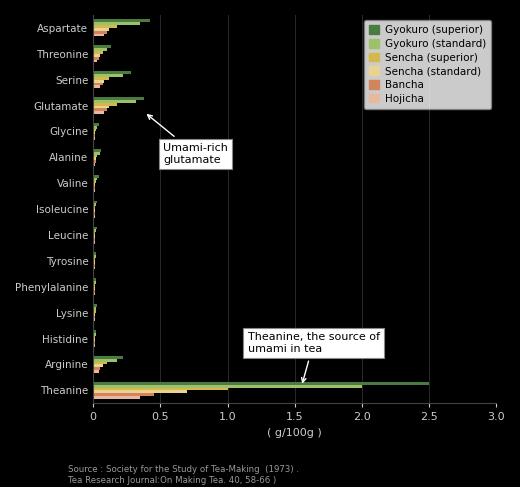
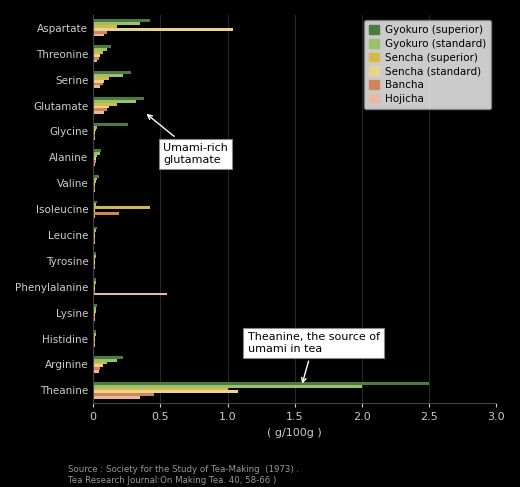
Sencha (standard)/Aspartate: 0.12 -> 1.04
Gyokuro (superior)/Glycine: 0.04 -> 0.26
Sencha (superior)/Isoleucine: 0.01 -> 0.42
Bancha/Isoleucine: 0.01 -> 0.19
Hojicha/Phenylalanine: 0.01 -> 0.55
Sencha (standard)/Theanine: 0.70 -> 1.08
